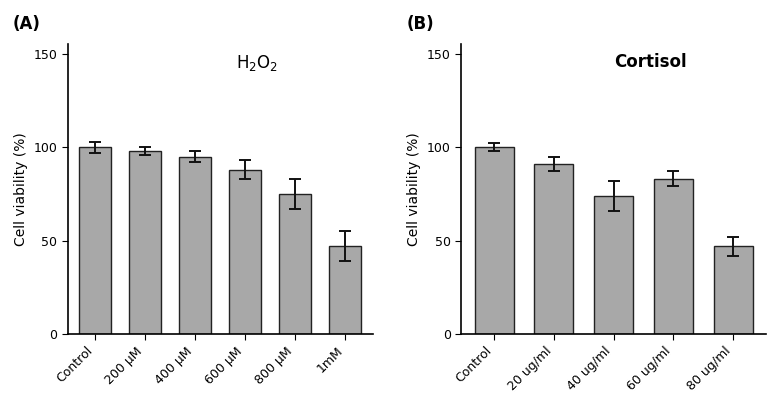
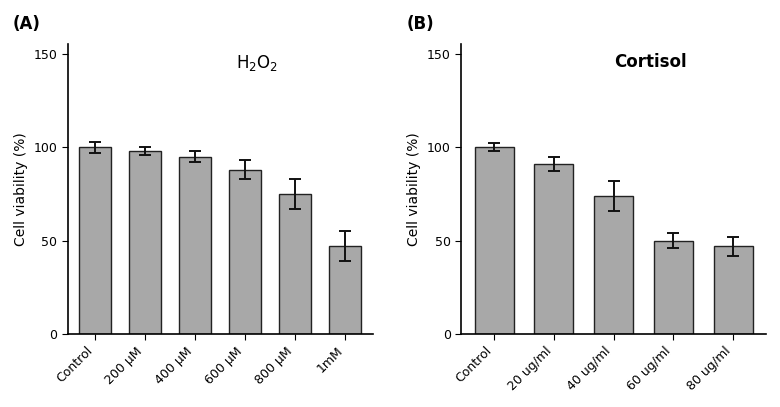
60 ug/ml: 83 -> 50
